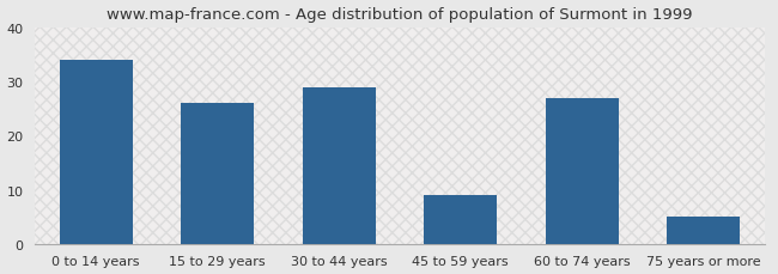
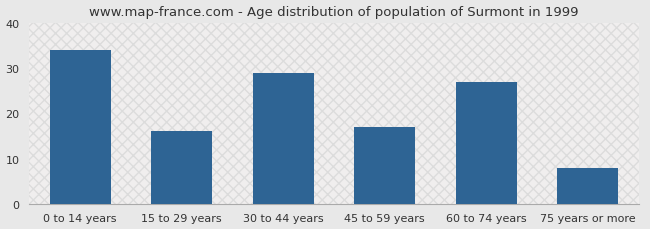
15 to 29 years: 26 -> 16
45 to 59 years: 9 -> 17
75 years or more: 5 -> 8
